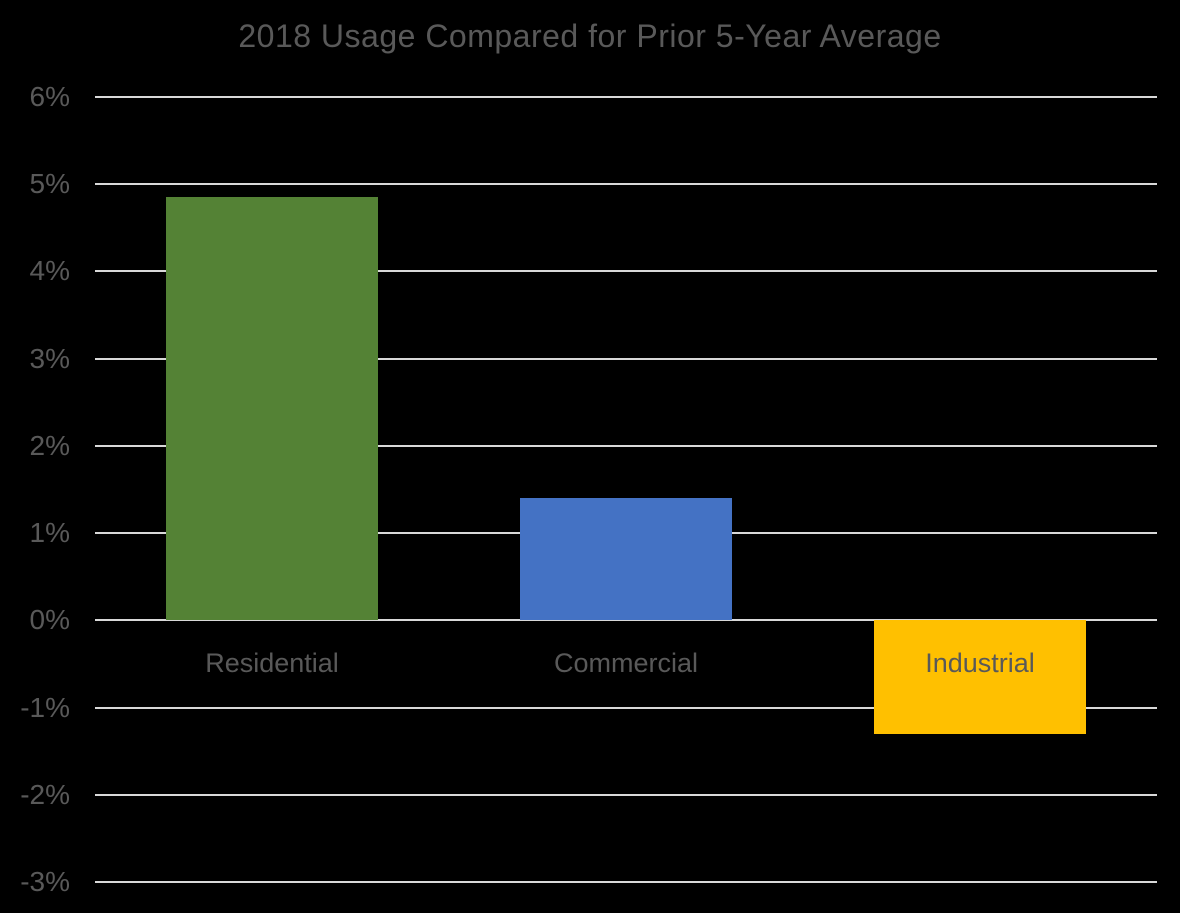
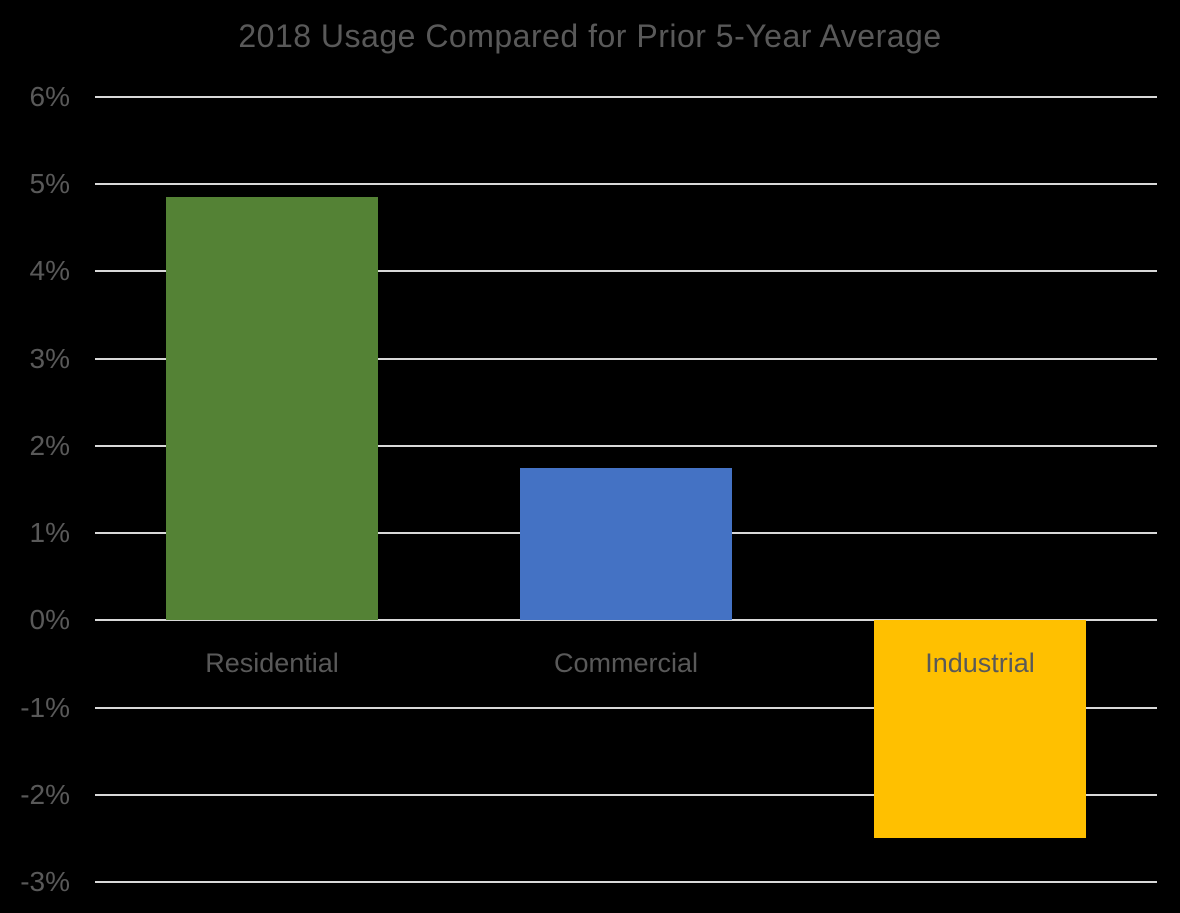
Commercial: 1.4% -> 1.8%
Industrial: -1.3% -> -2.5%
